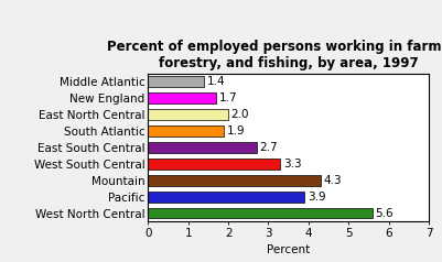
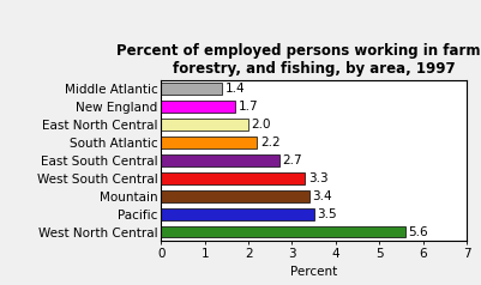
South Atlantic: 1.9 -> 2.2
Mountain: 4.3 -> 3.4
Pacific: 3.9 -> 3.5
